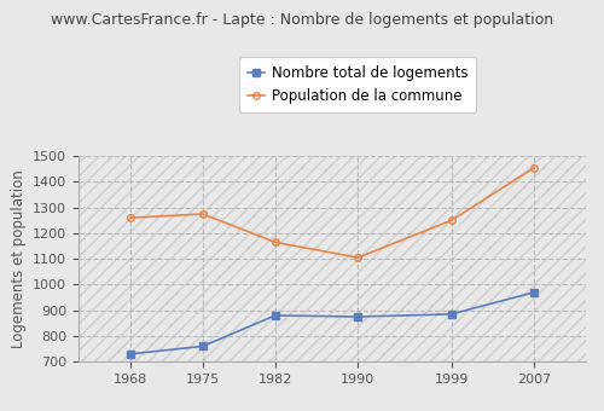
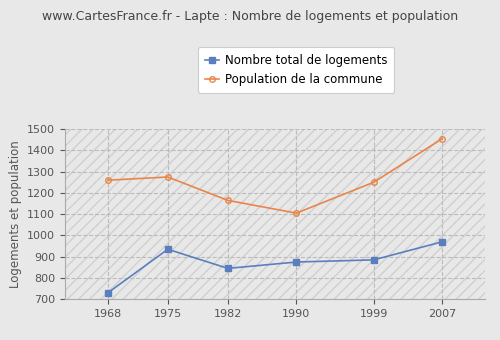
Nombre total de logements/1975: 760 -> 935
Nombre total de logements/1982: 880 -> 845
